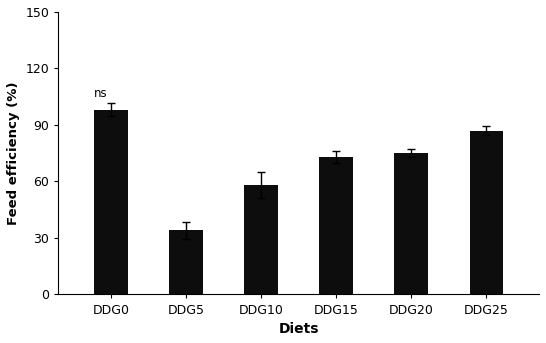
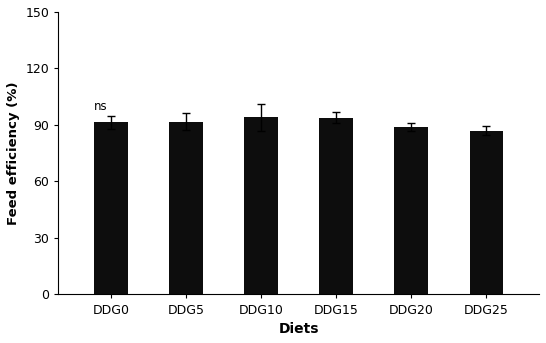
DDG0: 98 -> 92
DDG5: 34 -> 92
DDG10: 58 -> 94
DDG15: 73 -> 94
DDG20: 75 -> 89
